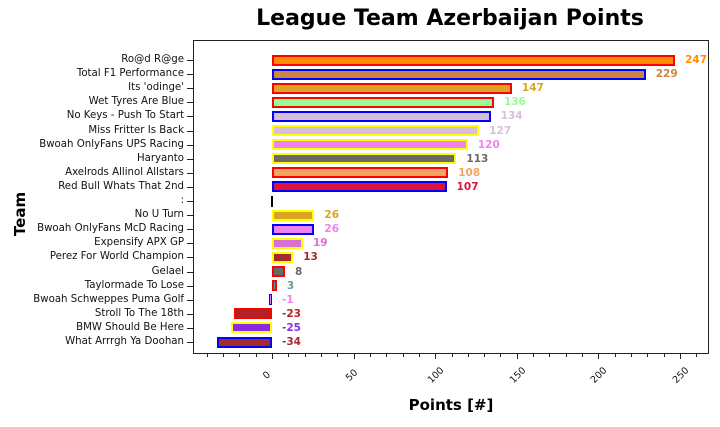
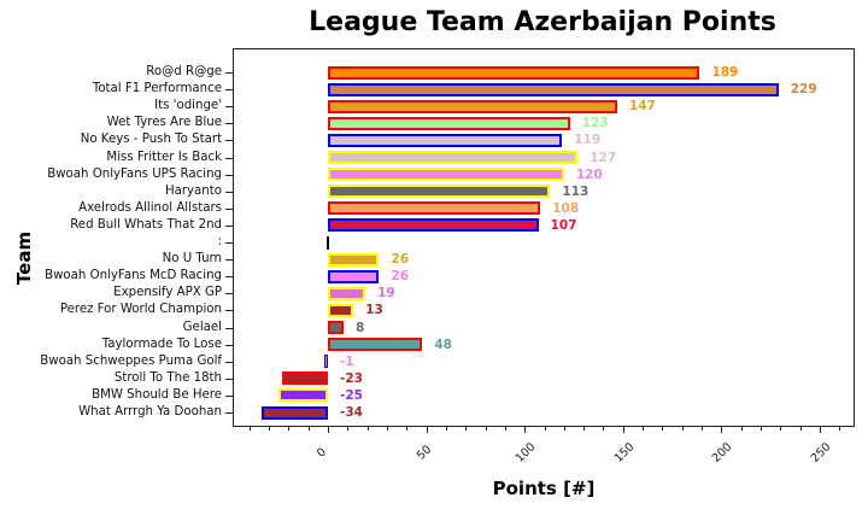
Ro@d R@ge: 247 -> 189
Wet Tyres Are Blue: 136 -> 123
No Keys - Push To Start: 134 -> 119
Taylormade To Lose: 3 -> 48
